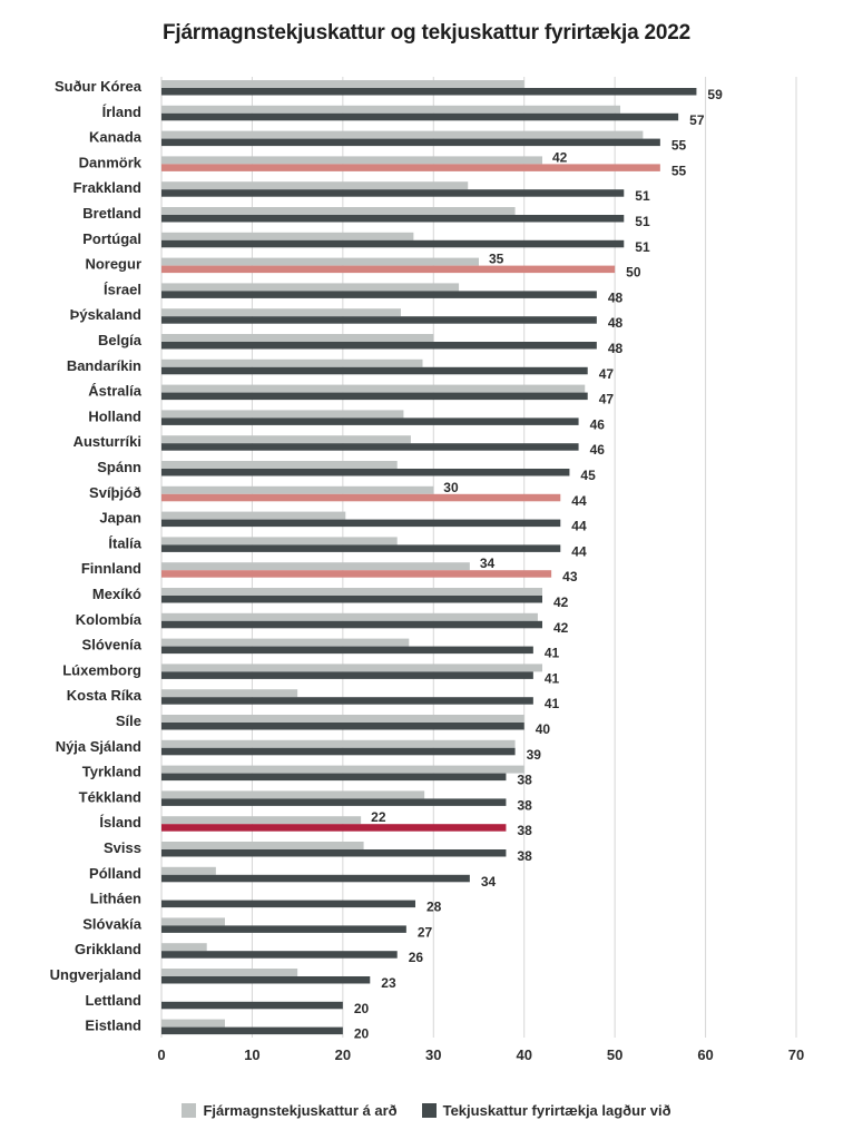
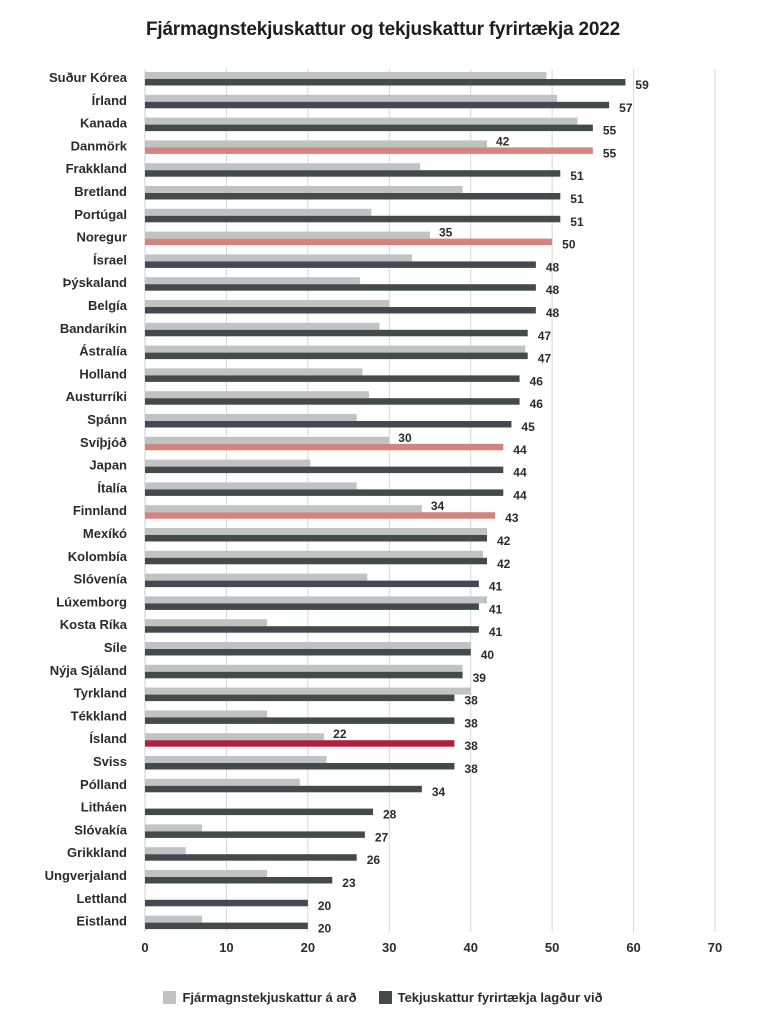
Fjármagnstekjuskattur á arð/Suður Kórea: 40 -> 49
Fjármagnstekjuskattur á arð/Tékkland: 29 -> 15
Fjármagnstekjuskattur á arð/Pólland: 6 -> 19
